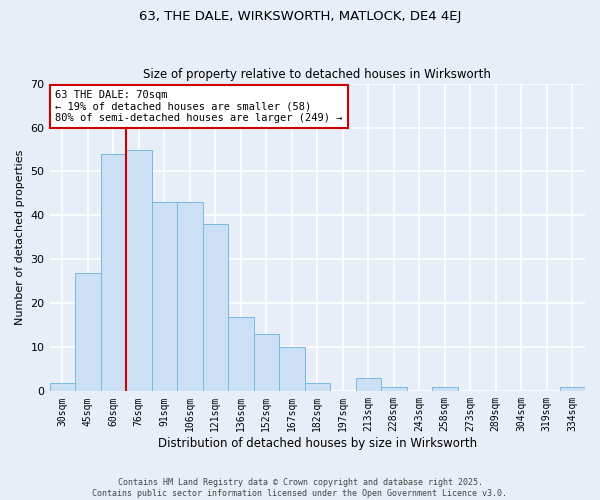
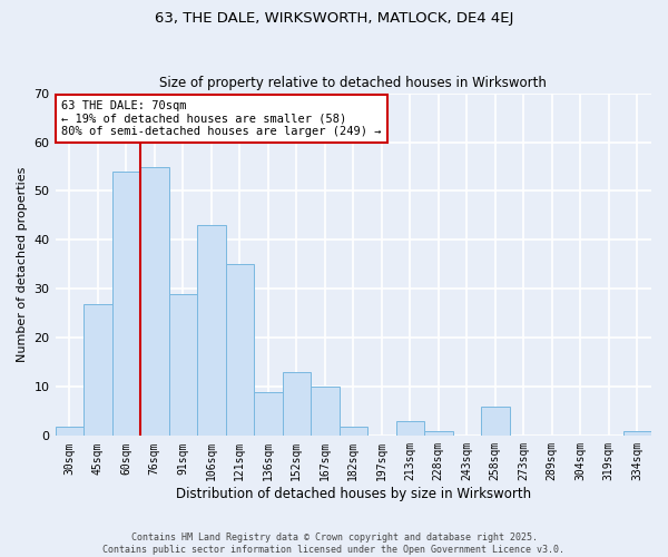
91sqm: 43 -> 29
121sqm: 38 -> 35
136sqm: 17 -> 9
258sqm: 1 -> 6
